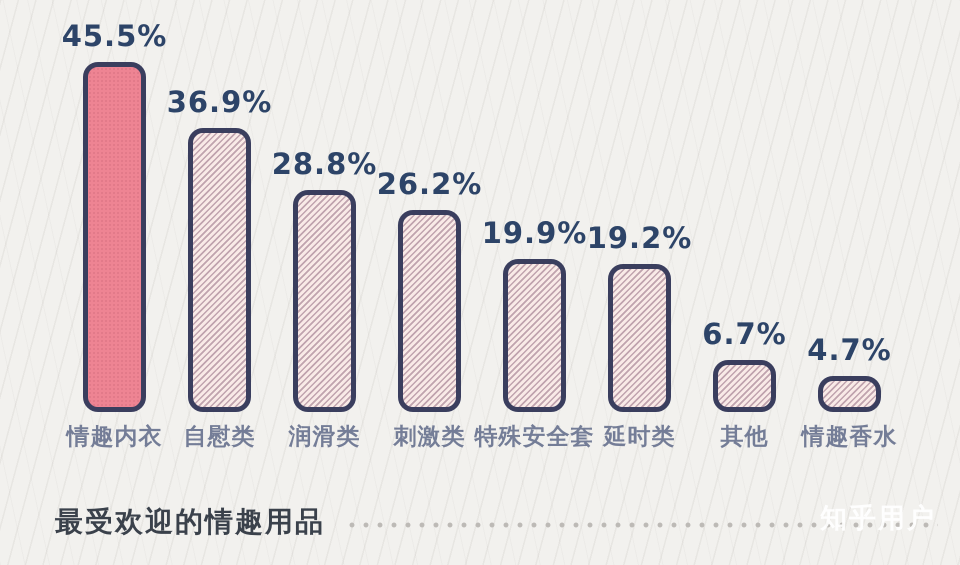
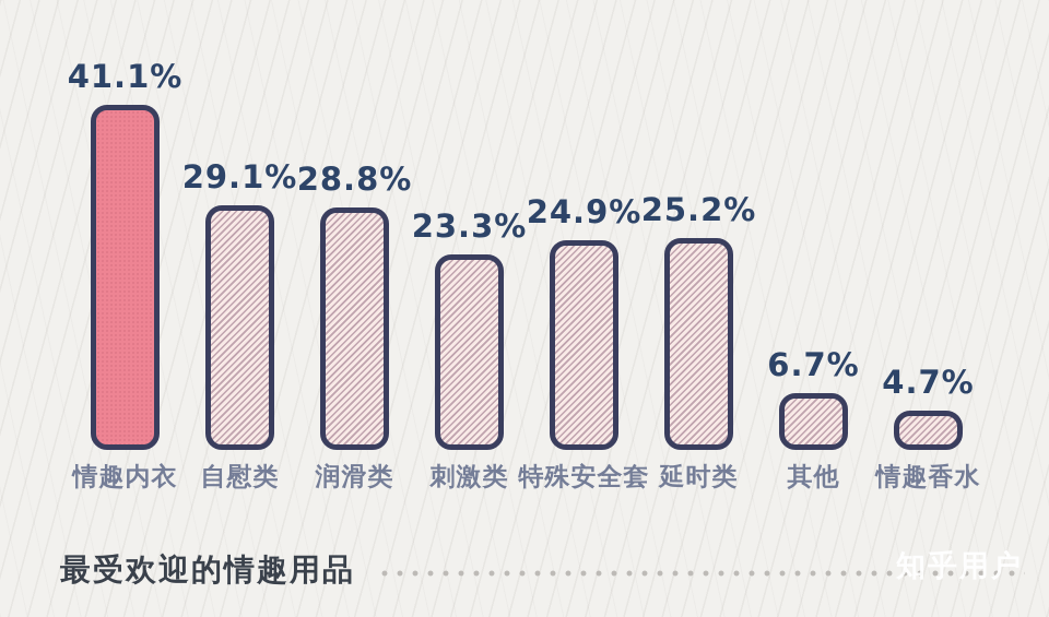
情趣内衣: 45.5% -> 41.1%
自慰类: 36.9% -> 29.1%
刺激类: 26.2% -> 23.3%
特殊安全套: 19.9% -> 24.9%
延时类: 19.2% -> 25.2%
